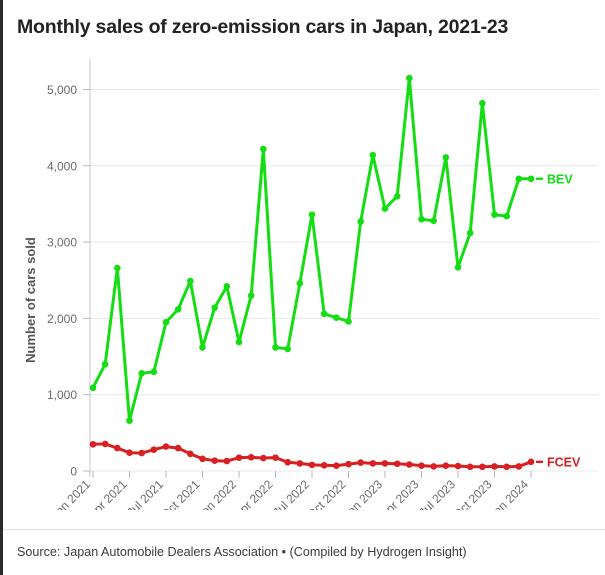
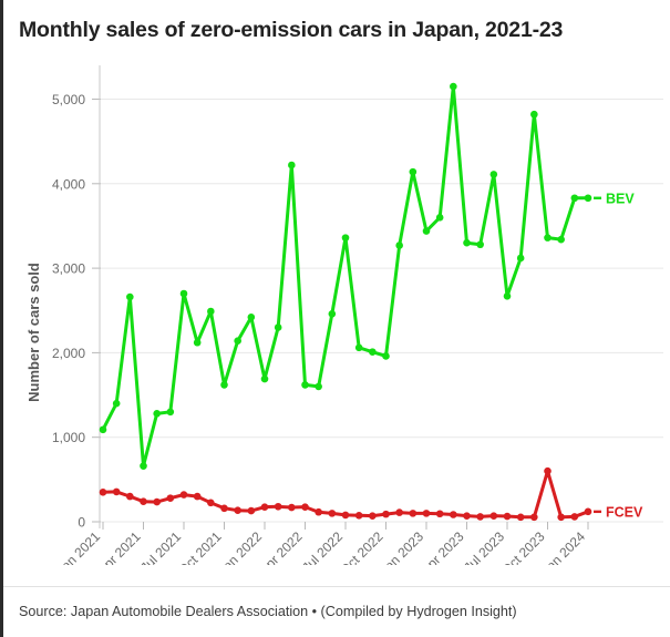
BEV/Jul 2021: 2000 -> 2700
FCEV/Oct 2023: 100 -> 600
